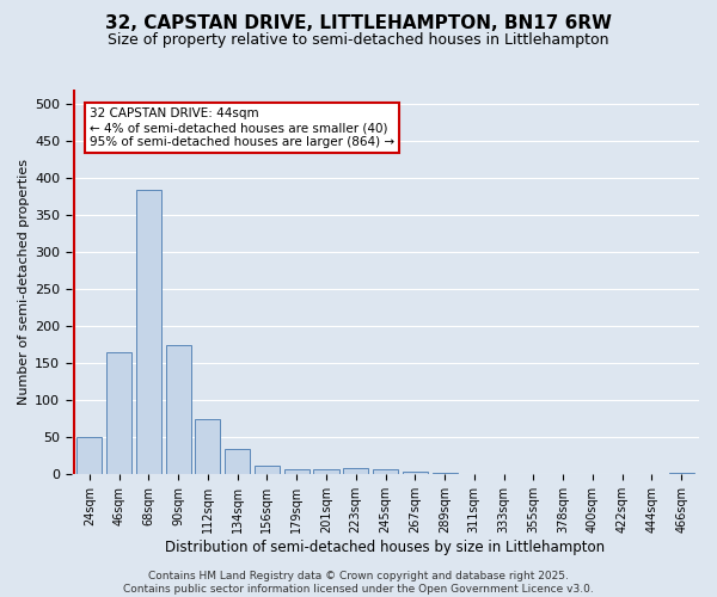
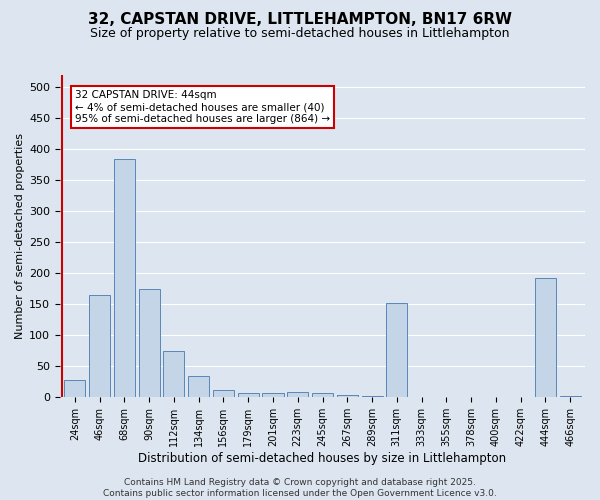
24sqm: 50 -> 28
311sqm: 1 -> 152
444sqm: 1 -> 192
